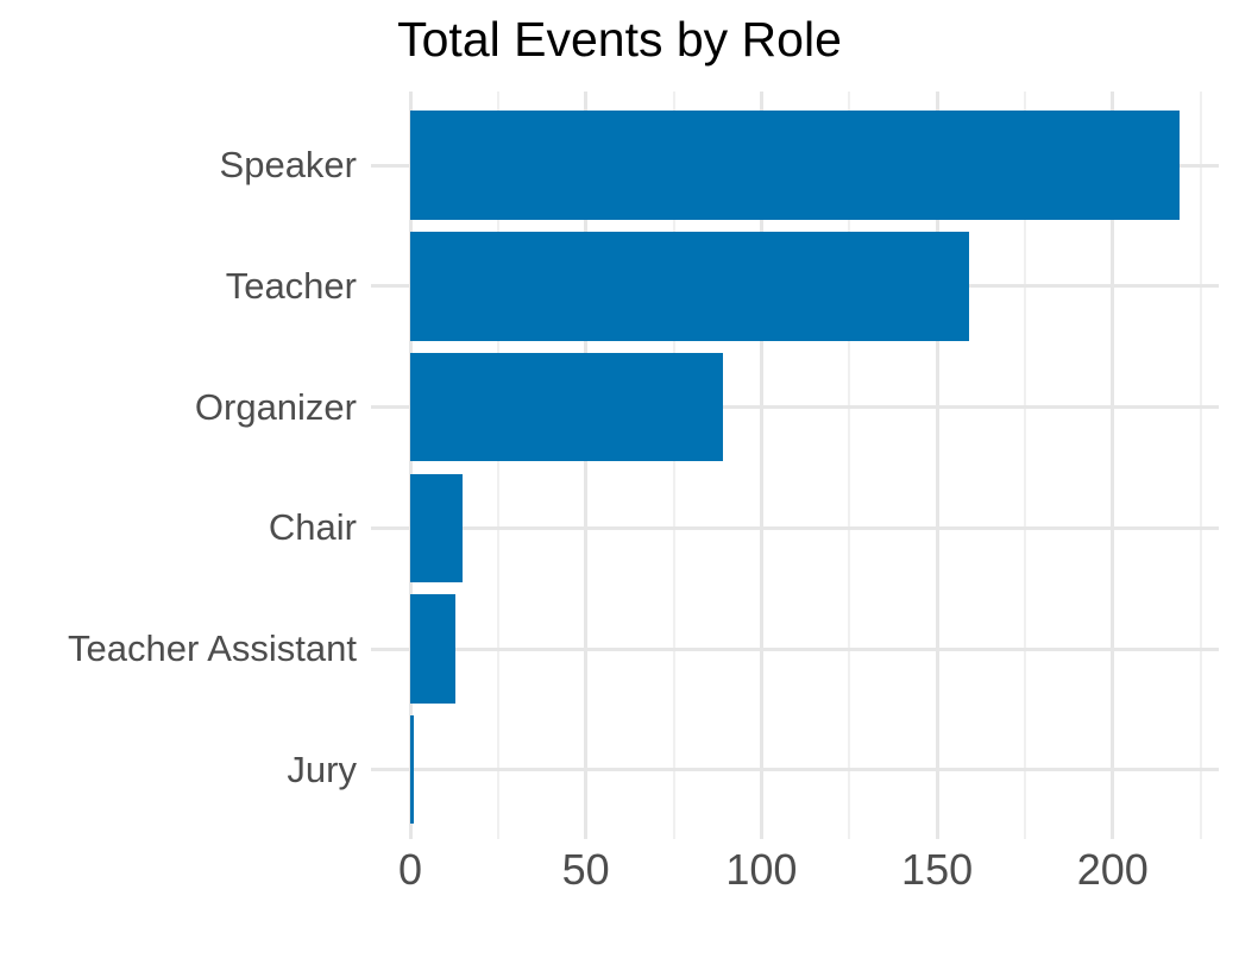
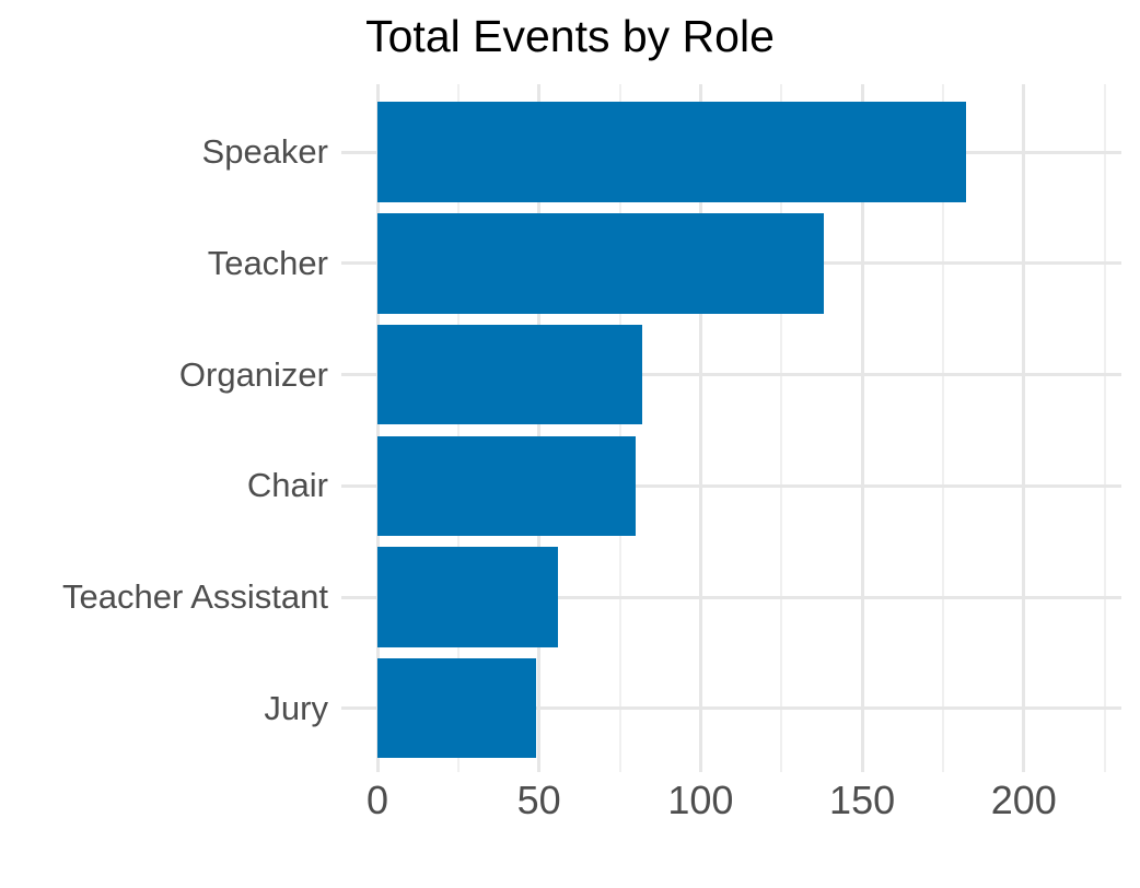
Speaker: 219 -> 182
Teacher: 159 -> 138
Organizer: 89 -> 82
Chair: 15 -> 80
Teacher Assistant: 13 -> 56
Jury: 1 -> 49
